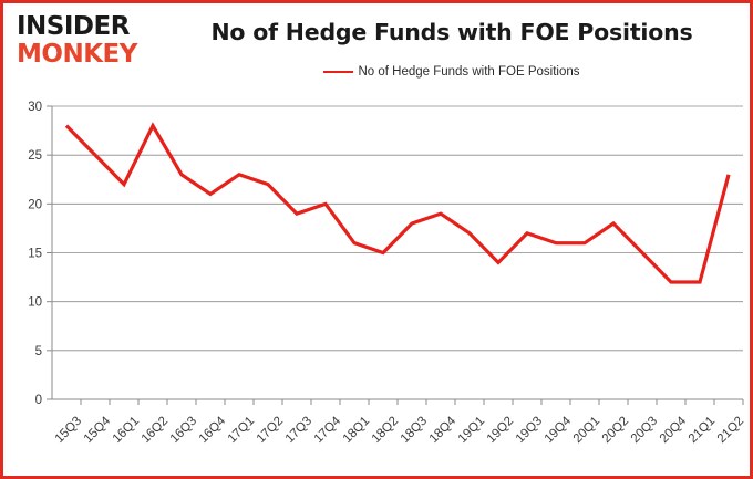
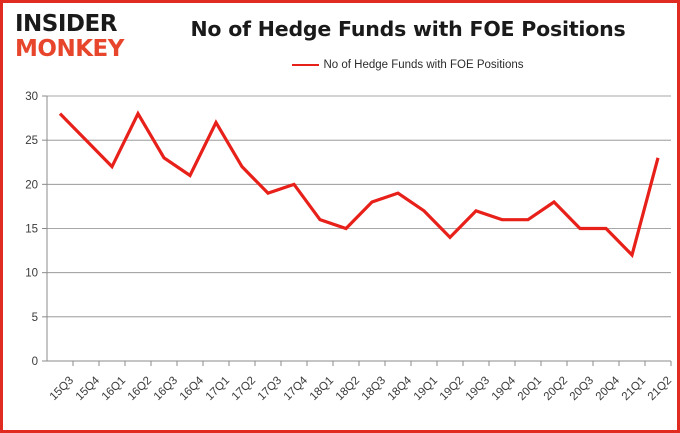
17Q1: 23 -> 27
20Q4: 12 -> 15
